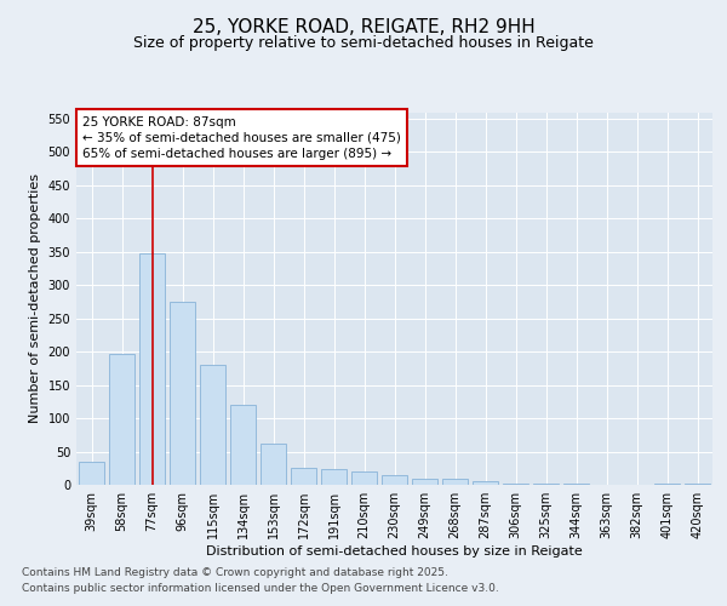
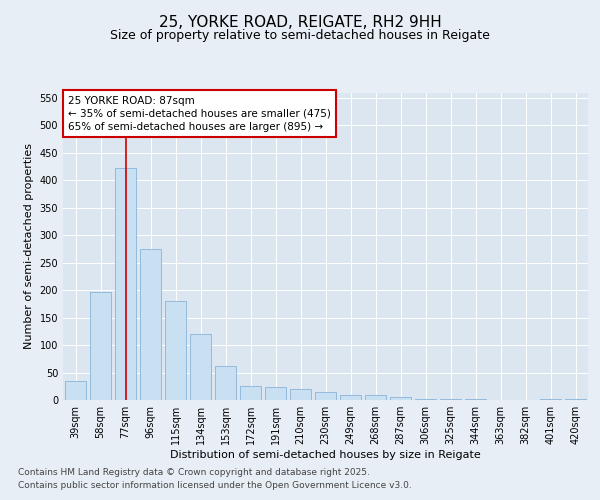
77sqm: 348 -> 422
